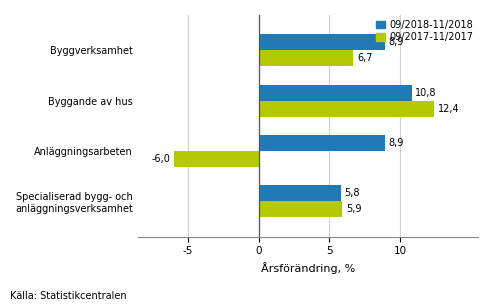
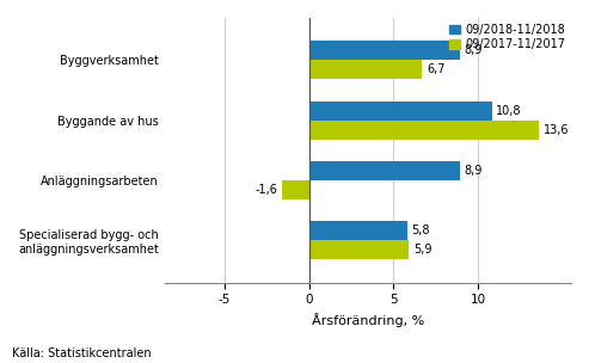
09/2017-11/2017/Byggande av hus: 12,4 -> 13,6
09/2017-11/2017/Anläggningsarbeten: -6,0 -> -1,6
